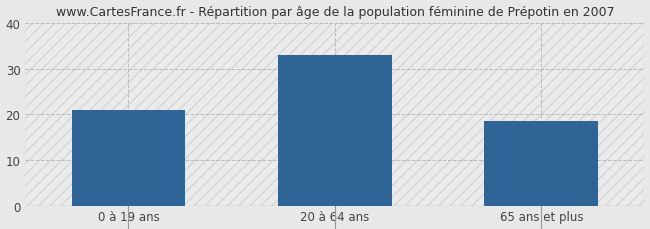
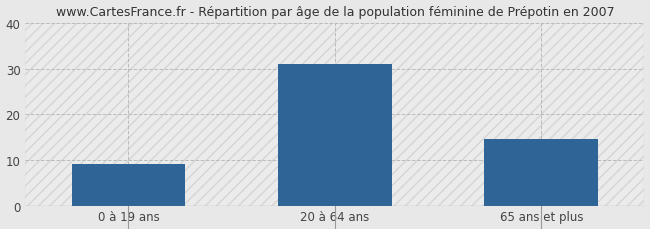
0 à 19 ans: 21.0 -> 9.0
20 à 64 ans: 33.0 -> 31.0
65 ans et plus: 18.5 -> 14.5
